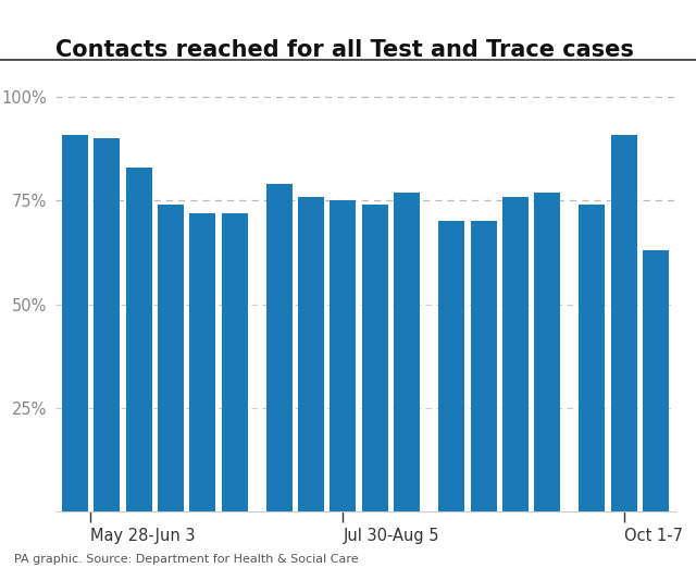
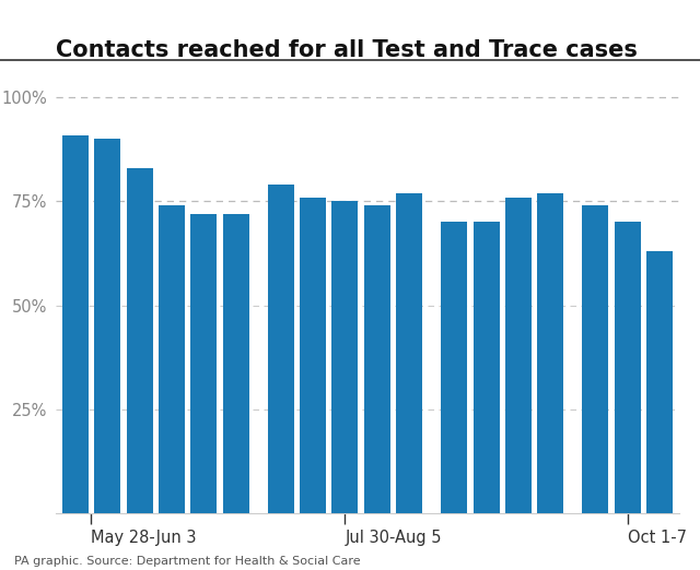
Oct 1-7: 91% -> 70%
